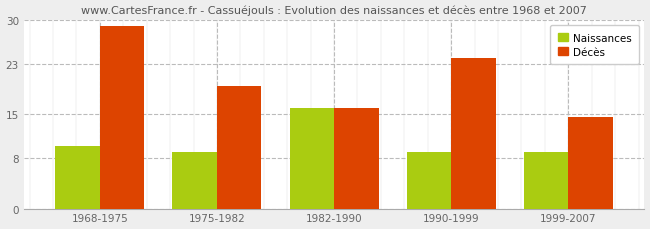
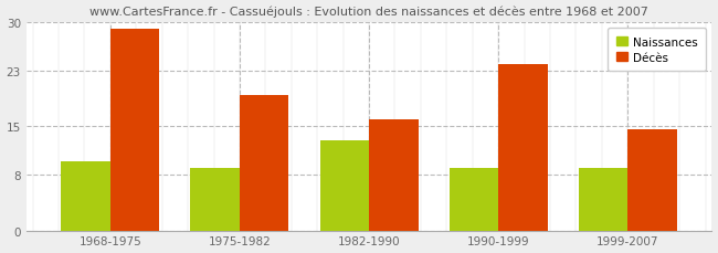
Naissances/1982-1990: 16 -> 13
